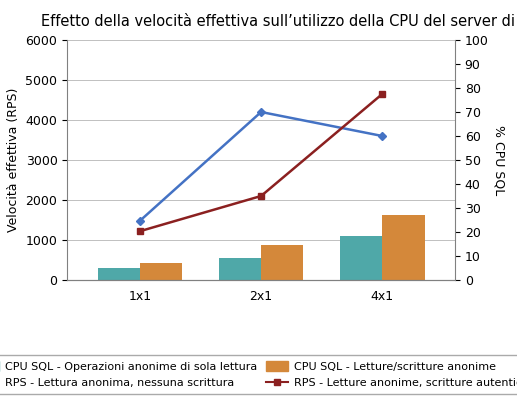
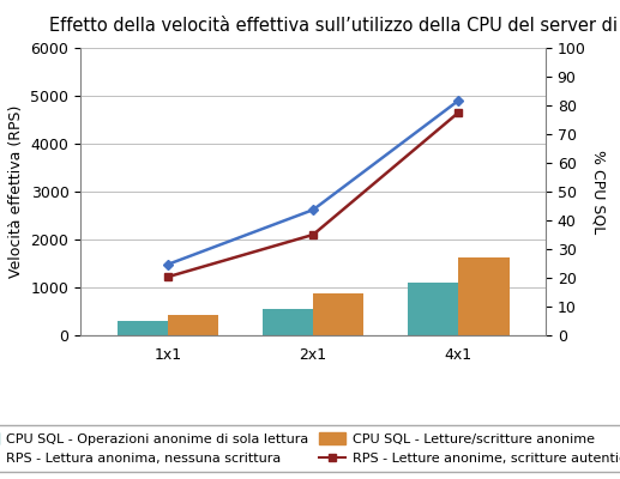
RPS - Lettura anonima, nessuna scrittura/2x1: 4200 -> 2620
RPS - Lettura anonima, nessuna scrittura/4x1: 3600 -> 4900
